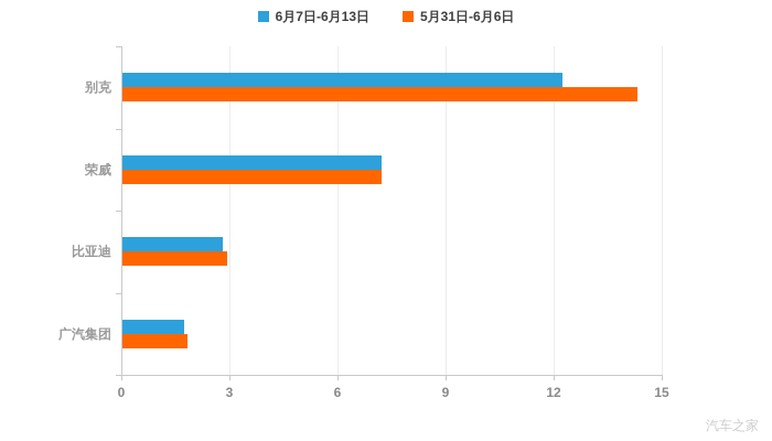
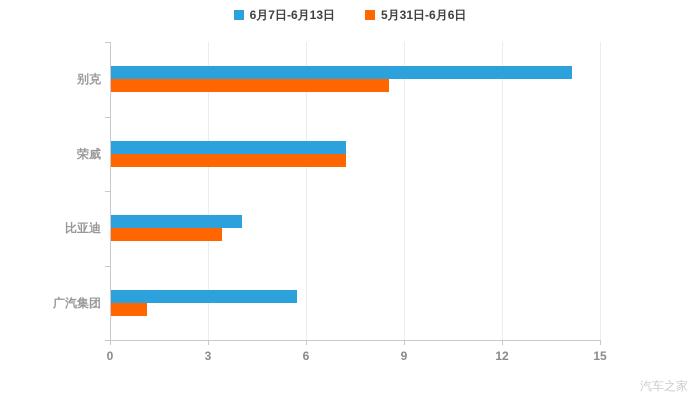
6月7日-6月13日/别克: 12.2 -> 14.1
5月31日-6月6日/别克: 14.3 -> 8.5
6月7日-6月13日/比亚迪: 2.8 -> 4.0
5月31日-6月6日/比亚迪: 2.9 -> 3.4
6月7日-6月13日/广汽集团: 1.7 -> 5.7
5月31日-6月6日/广汽集团: 1.8 -> 1.1
